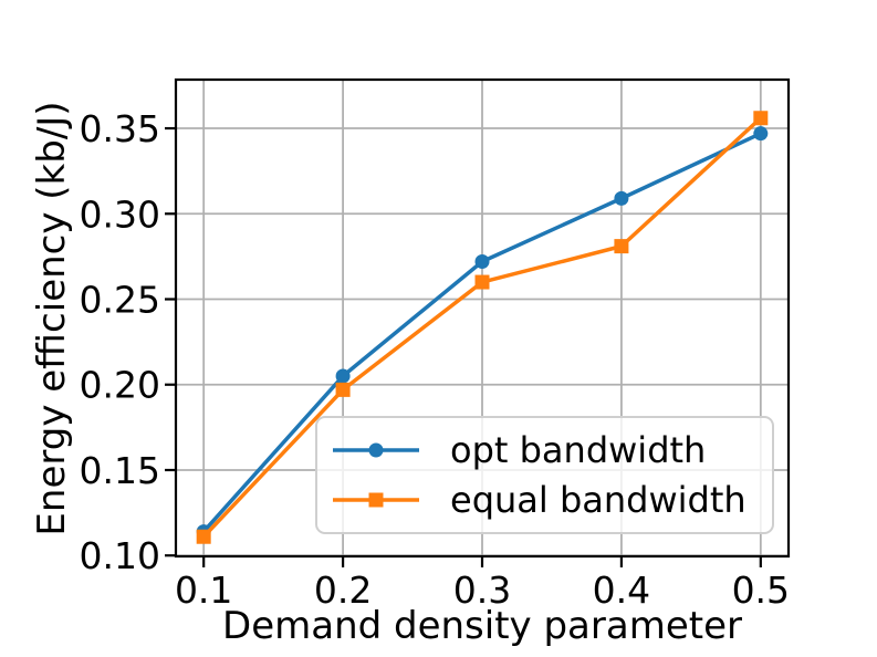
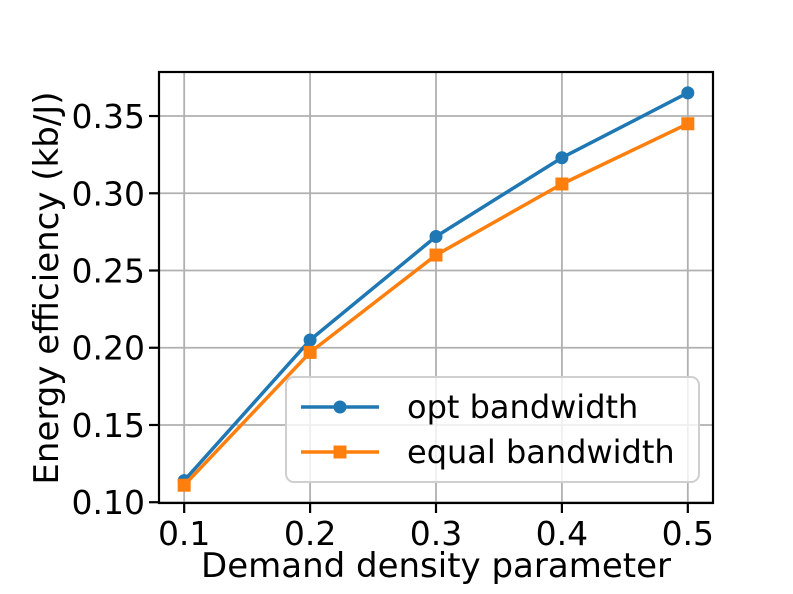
opt bandwidth/0.4: 0.309 -> 0.323
equal bandwidth/0.4: 0.281 -> 0.306
opt bandwidth/0.5: 0.347 -> 0.365
equal bandwidth/0.5: 0.356 -> 0.345
